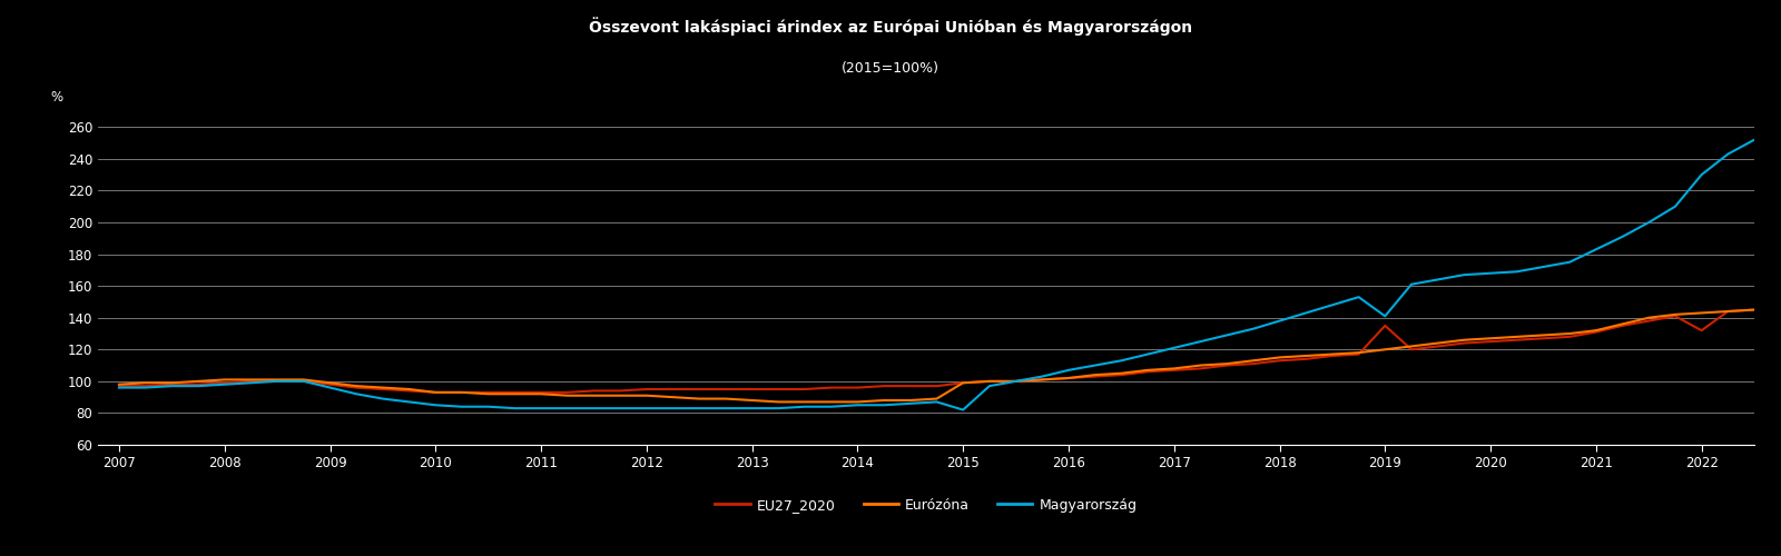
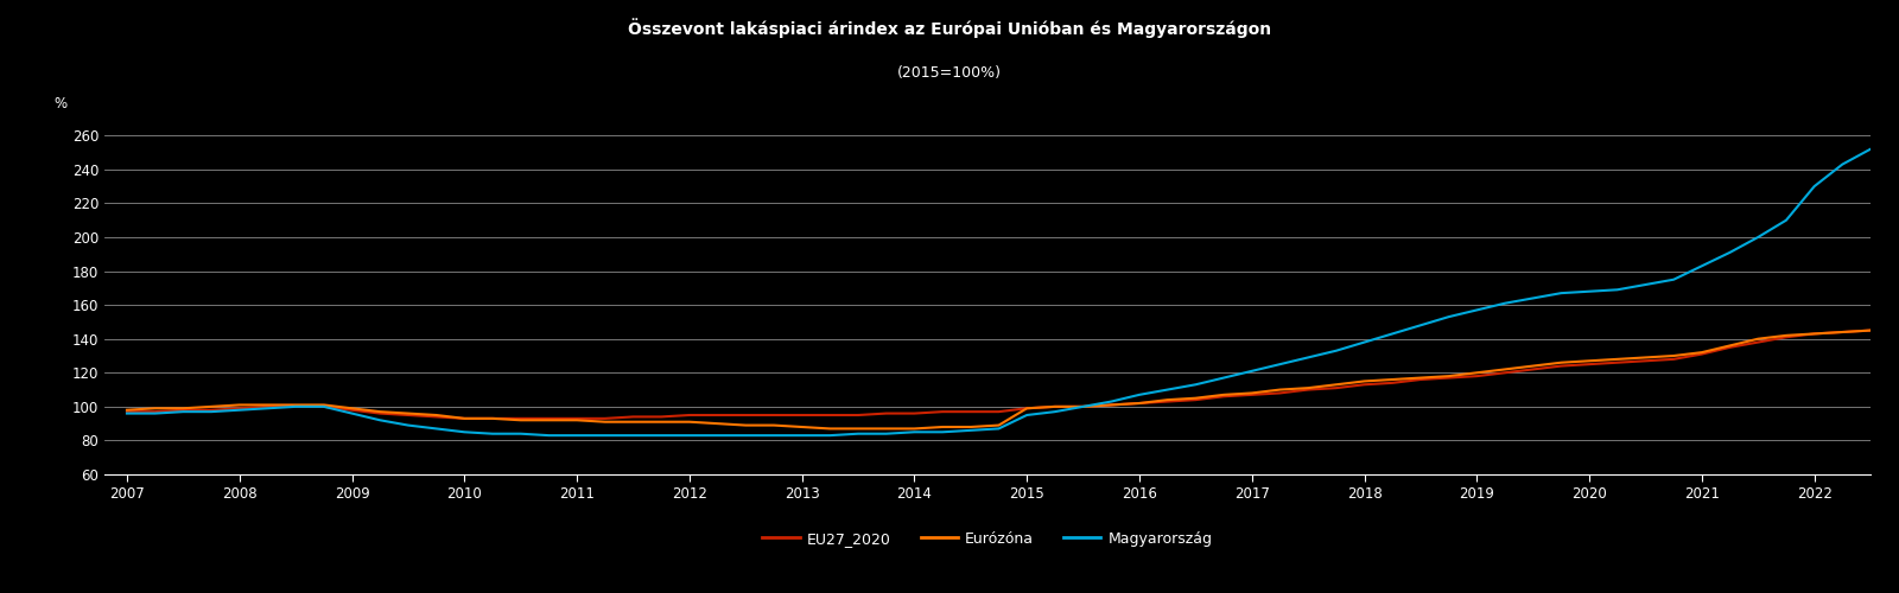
Magyarország/2015: 82 -> 95
EU27_2020/2019: 135 -> 118
Magyarország/2019: 141 -> 157
EU27_2020/2022: 132 -> 143
